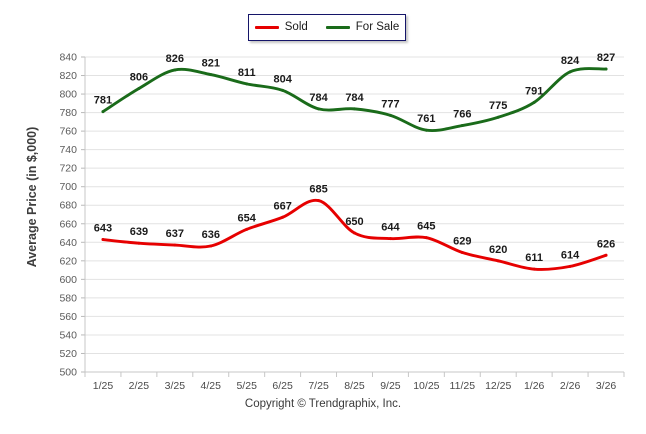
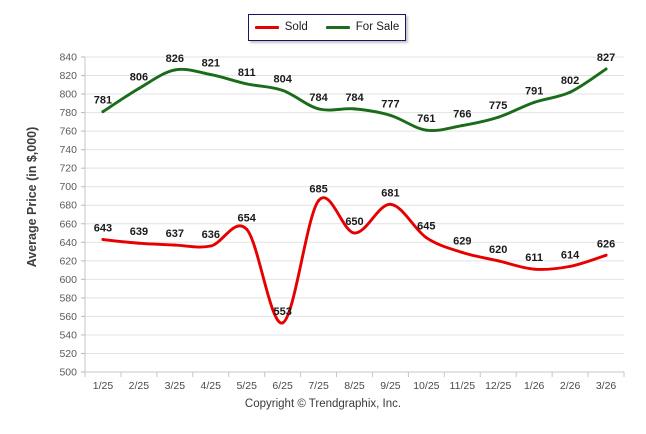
Sold/6/25: 667 -> 553
Sold/9/25: 644 -> 681
For Sale/2/26: 824 -> 802
